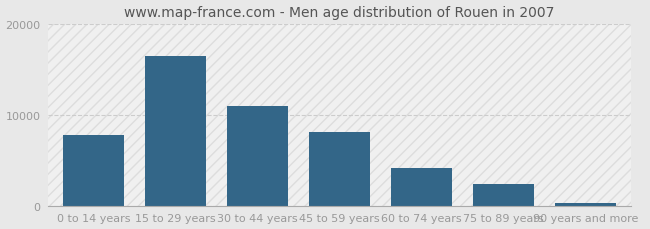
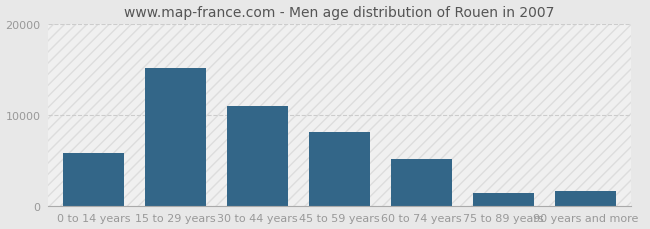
0 to 14 years: 7800 -> 5800
15 to 29 years: 16500 -> 15200
60 to 74 years: 4200 -> 5200
75 to 89 years: 2400 -> 1400
90 years and more: 300 -> 1600
